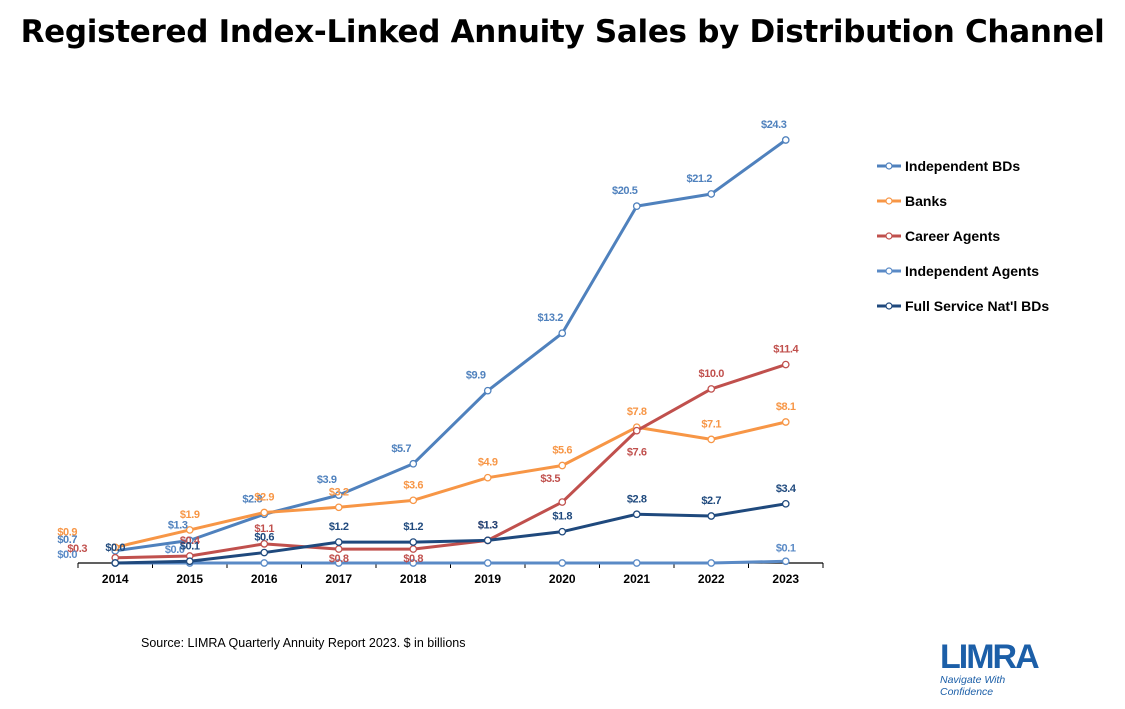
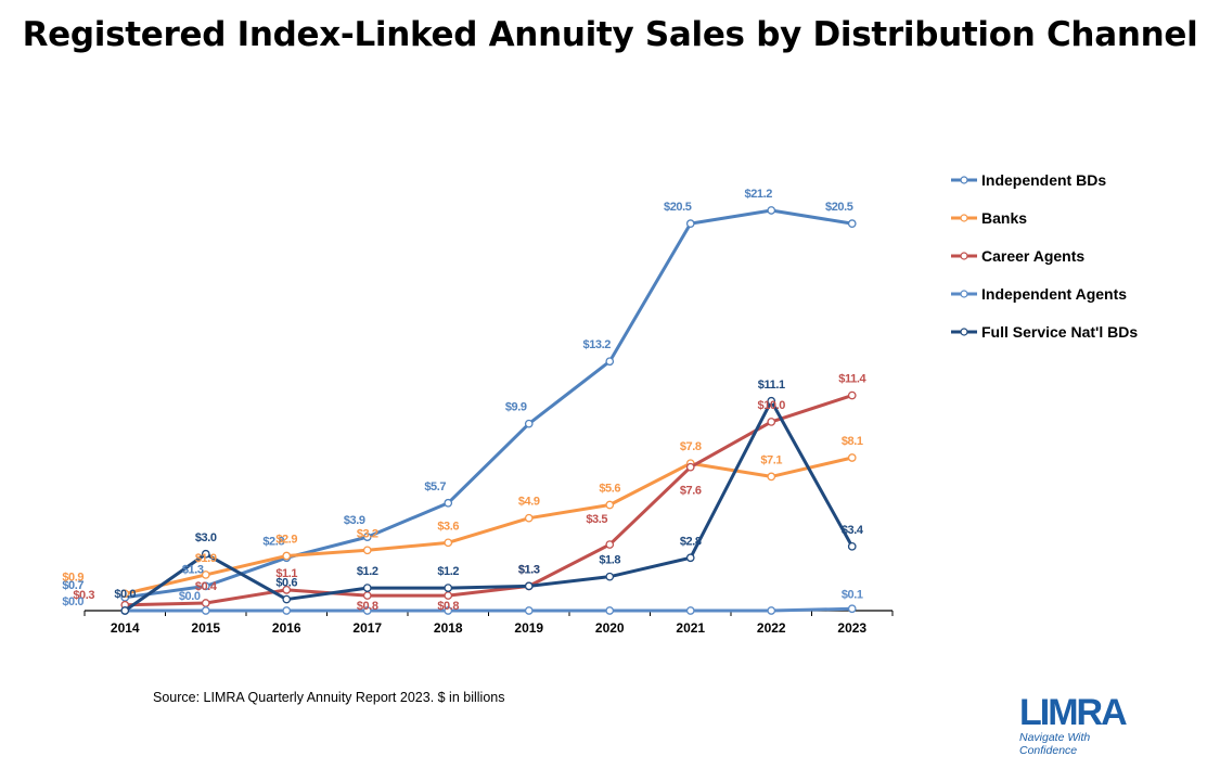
Full Service Nat'l BDs/2015: $0.1 -> $3.0
Full Service Nat'l BDs/2022: $2.7 -> $11.1
Independent BDs/2023: $24.3 -> $20.5
